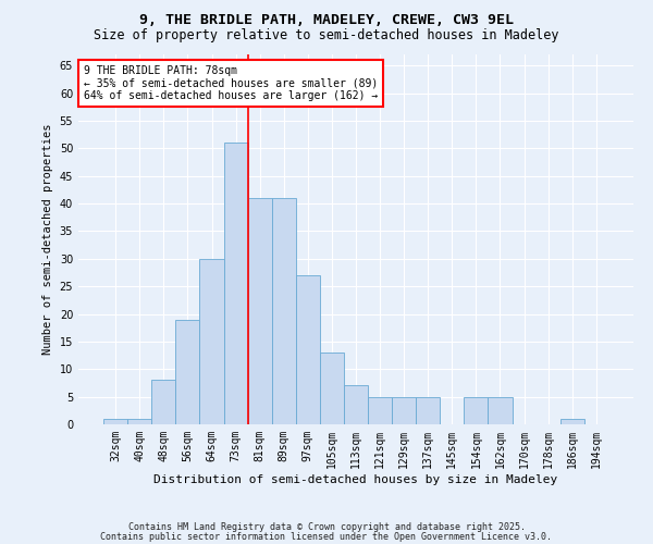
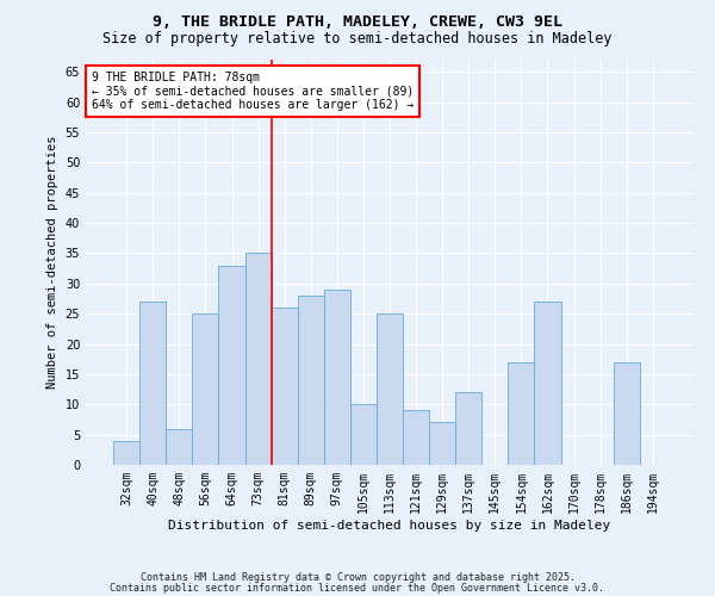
32sqm: 1 -> 4
40sqm: 1 -> 27
48sqm: 8 -> 6
56sqm: 19 -> 25
64sqm: 30 -> 33
73sqm: 51 -> 35
81sqm: 41 -> 26
89sqm: 41 -> 28
97sqm: 27 -> 29
105sqm: 13 -> 10
113sqm: 7 -> 25
121sqm: 5 -> 9
129sqm: 5 -> 7
137sqm: 5 -> 12
154sqm: 5 -> 17
162sqm: 5 -> 27
186sqm: 1 -> 17
